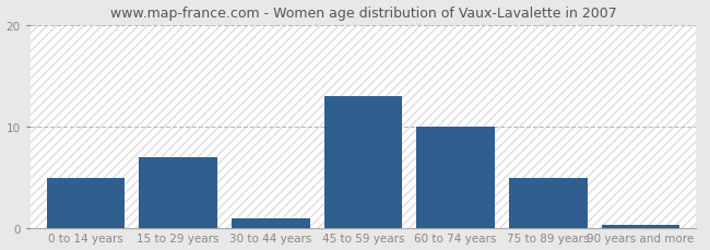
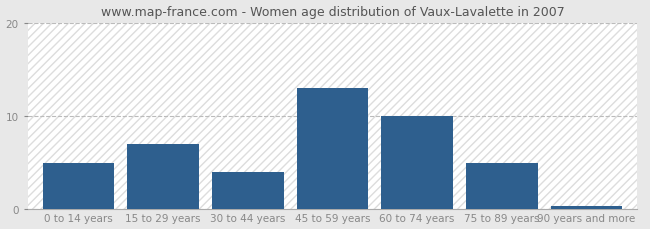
30 to 44 years: 1.0 -> 4.0
